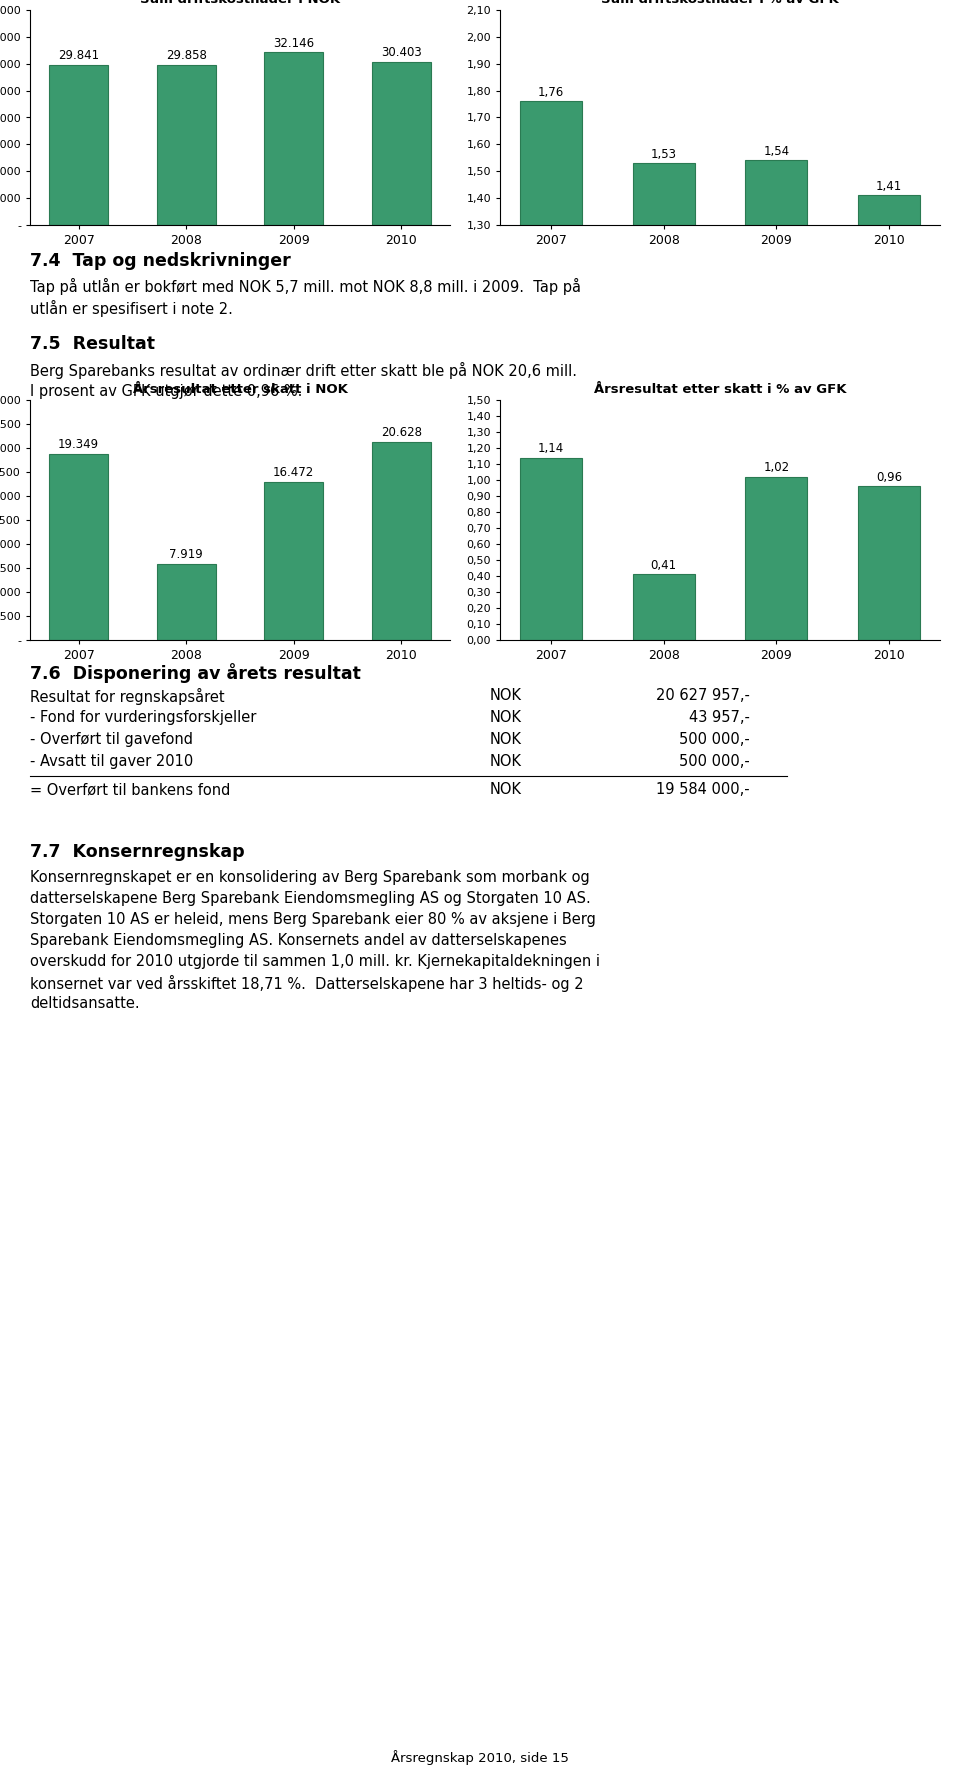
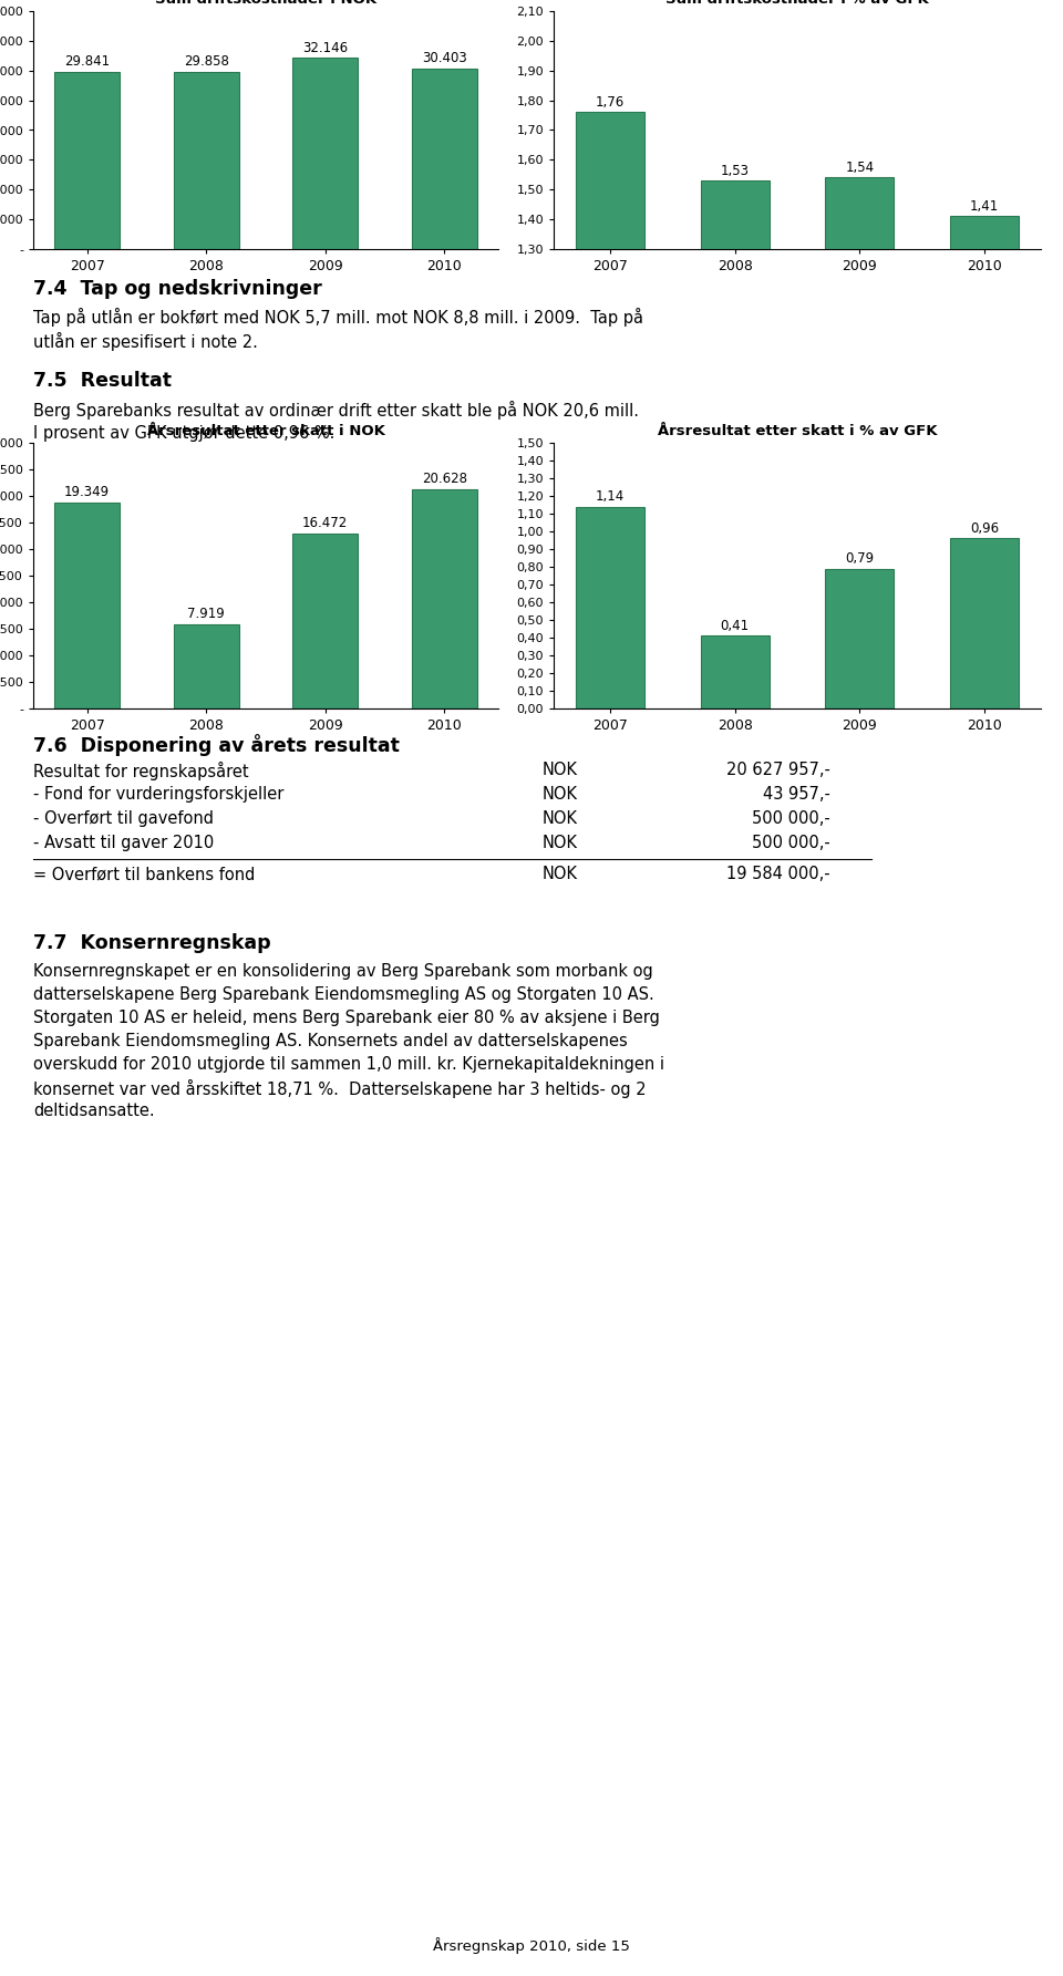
Årsresultat etter skatt i % av GFK/2009: 1,02 -> 0,79
